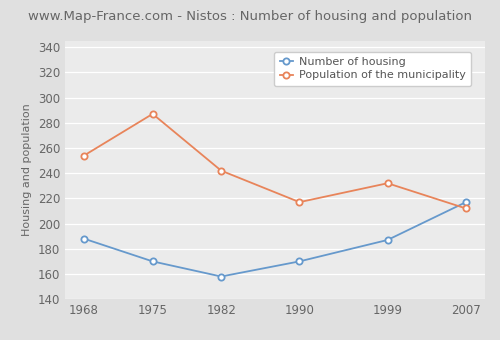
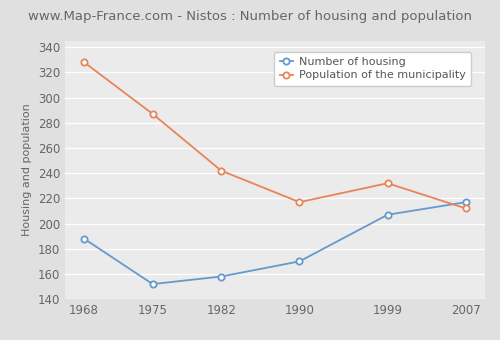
Population of the municipality/1968: 254 -> 328
Number of housing/1975: 170 -> 152
Number of housing/1999: 187 -> 207
